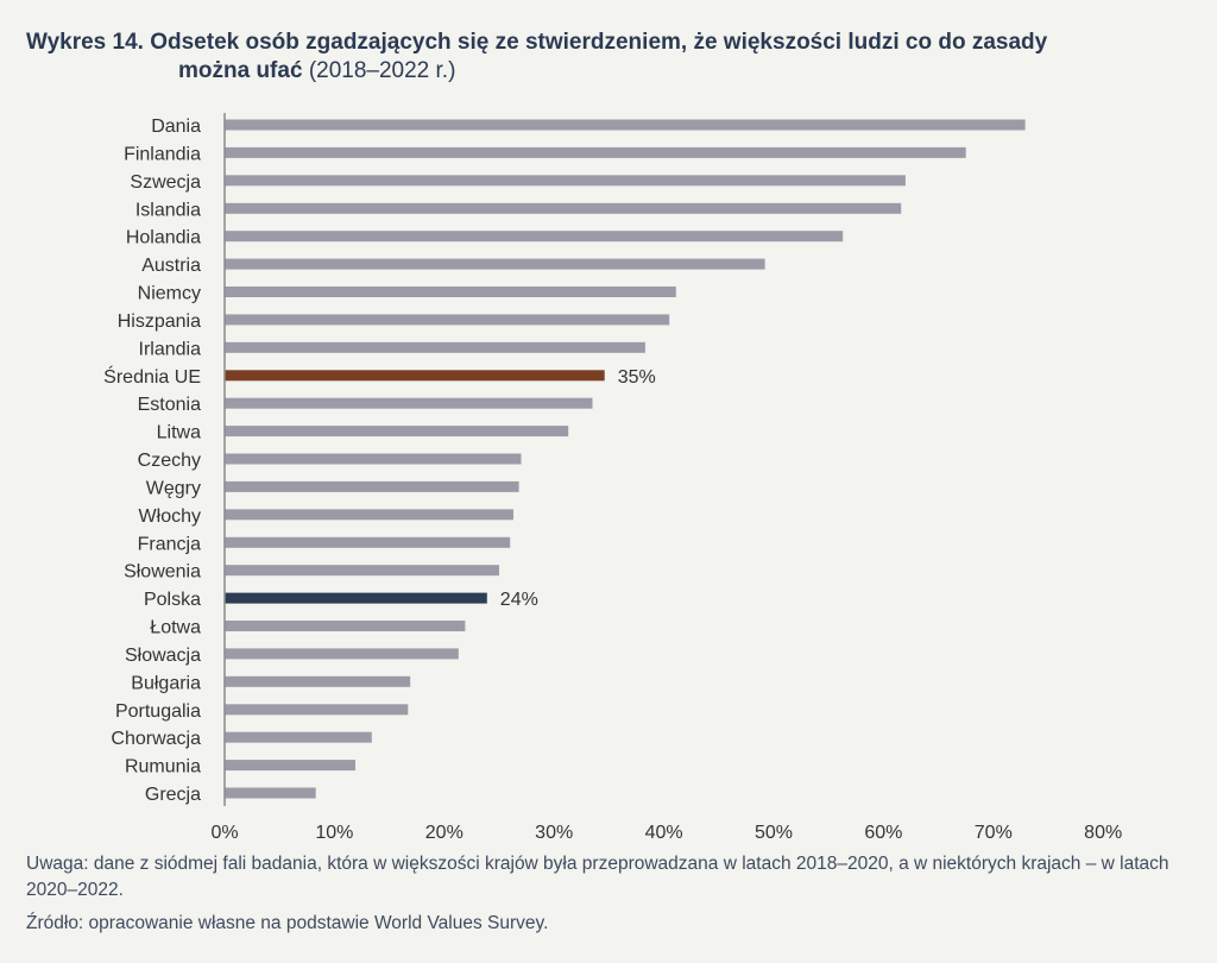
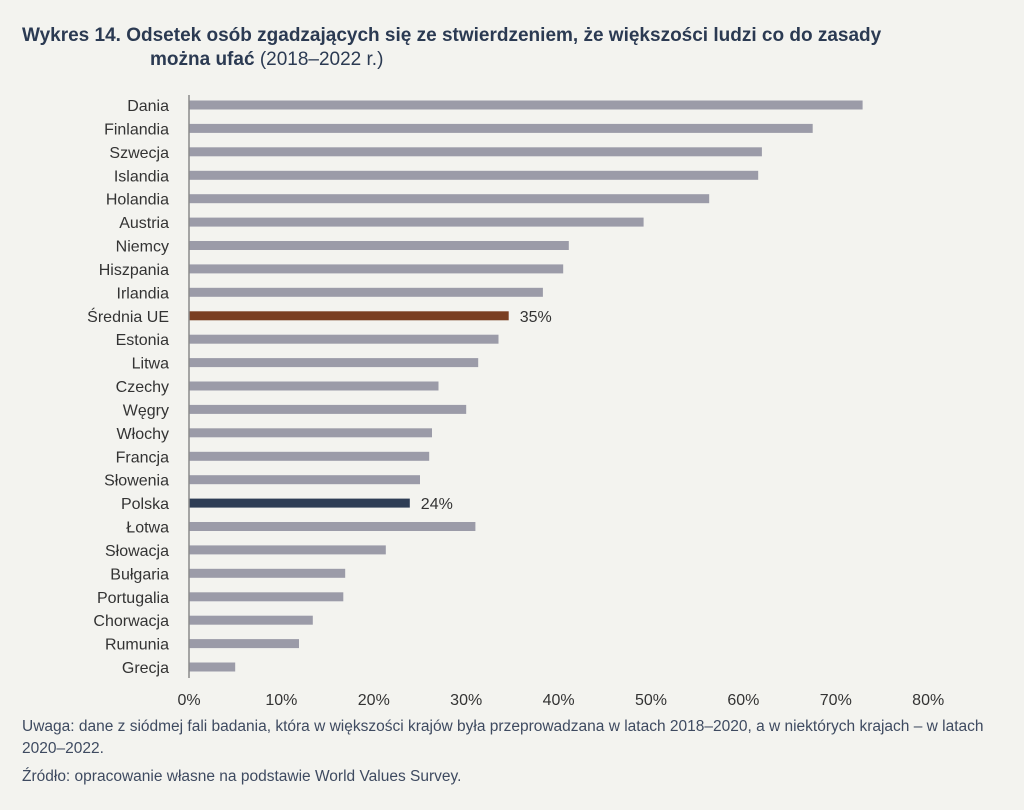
Węgry: 27% -> 30%
Łotwa: 22% -> 31%
Grecja: 8% -> 5%
